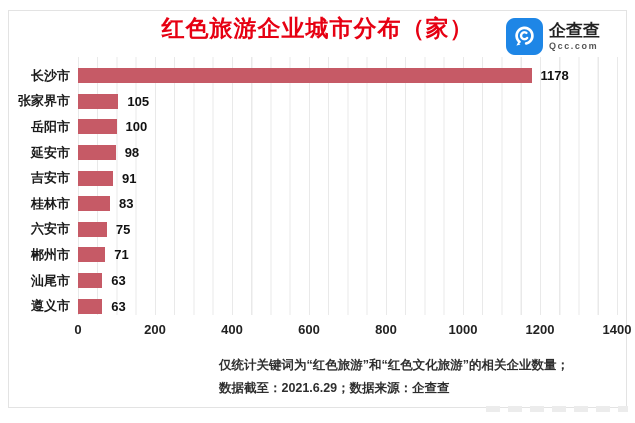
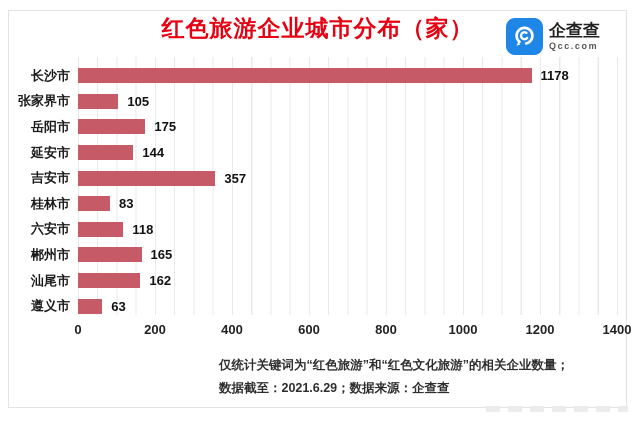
岳阳市: 100 -> 175
延安市: 98 -> 144
吉安市: 91 -> 357
六安市: 75 -> 118
郴州市: 71 -> 165
汕尾市: 63 -> 162
